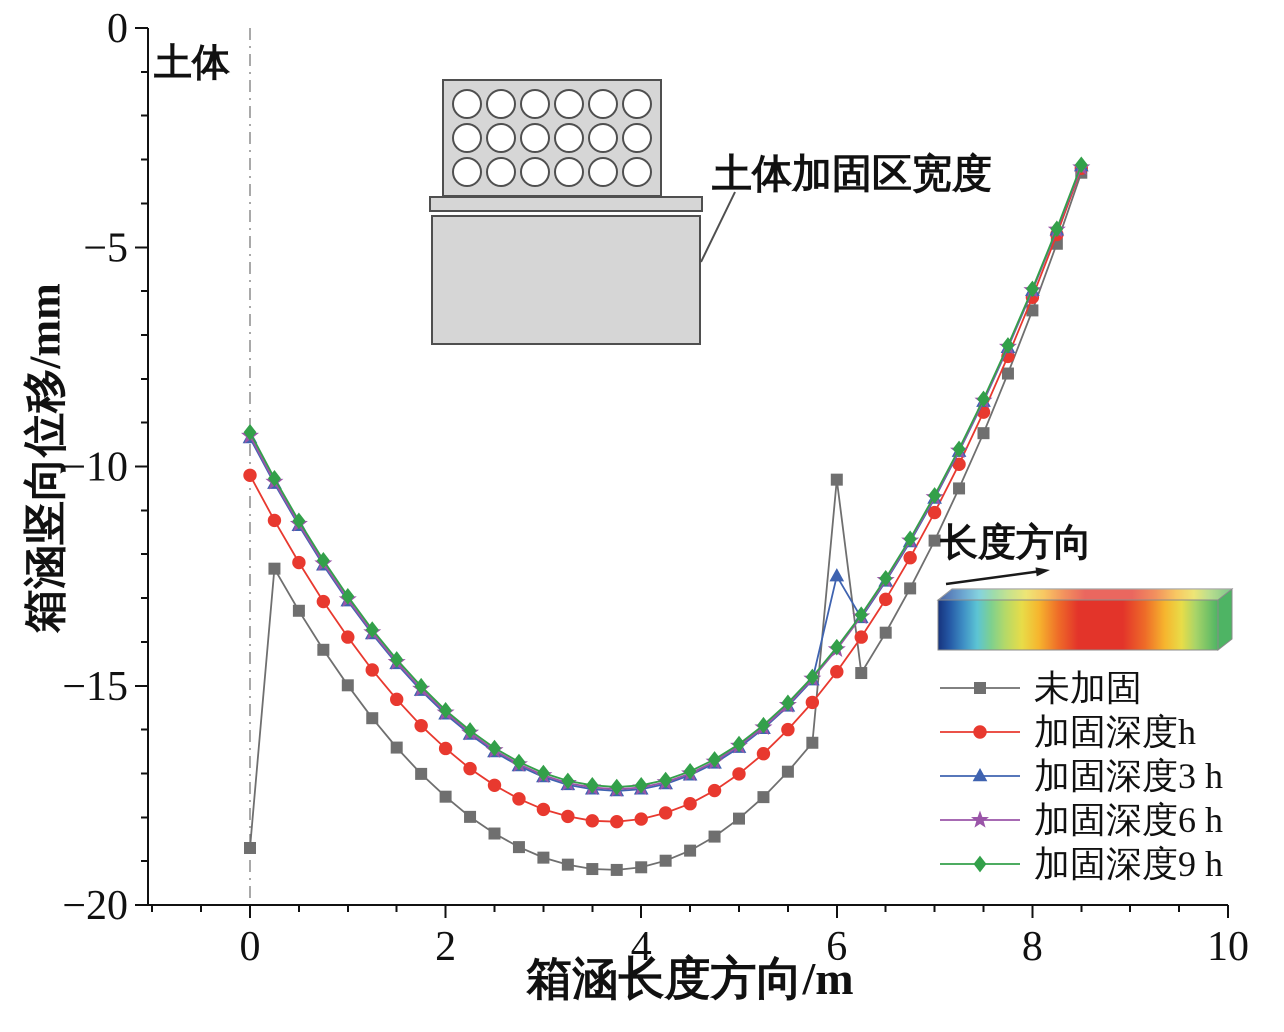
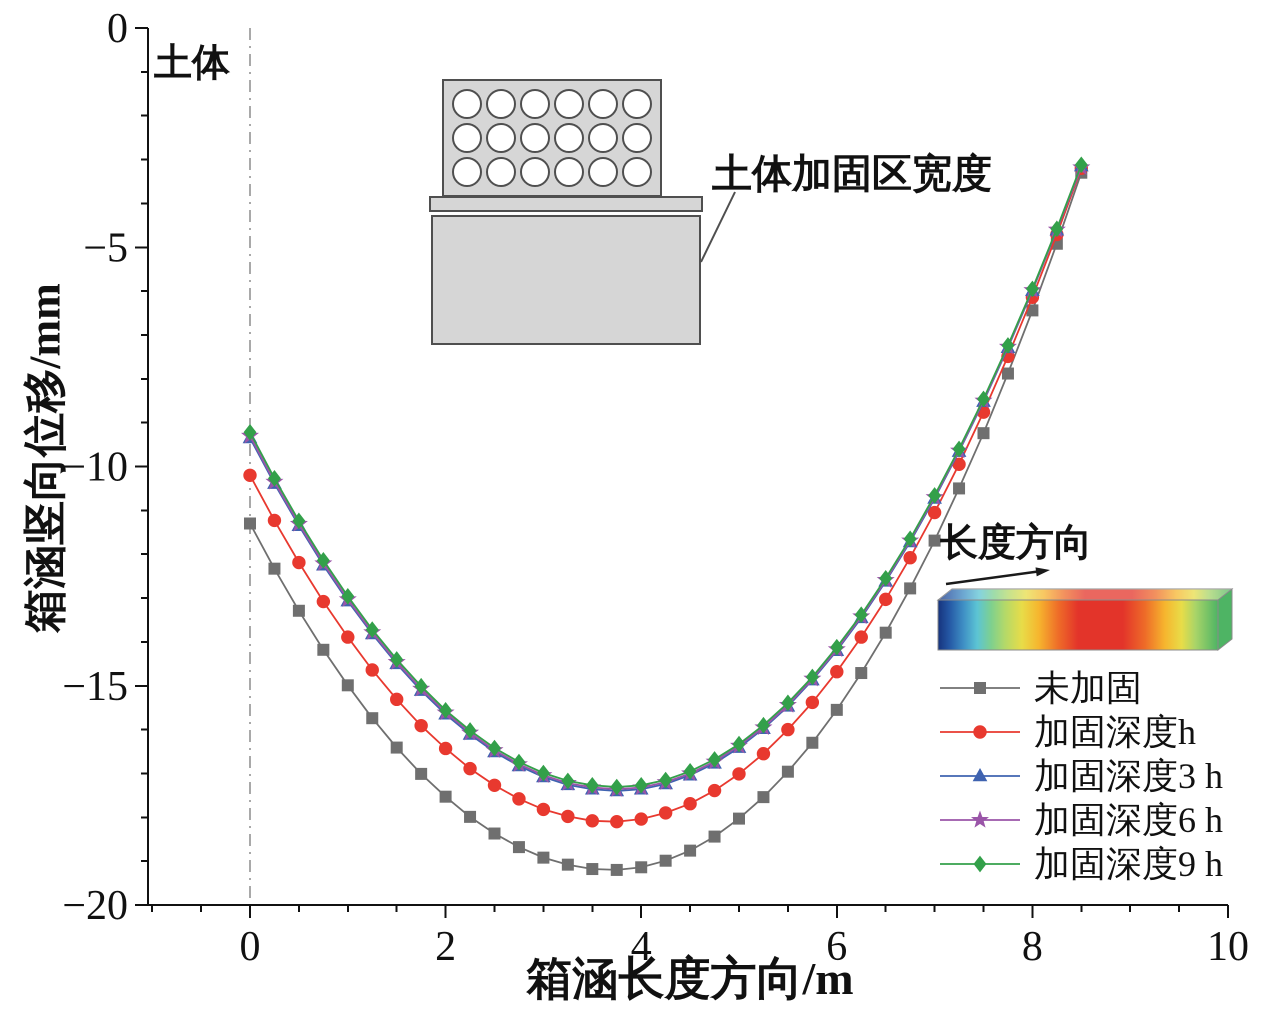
未加固/0: -18.7 -> -11.3
未加固/6: -10.3 -> -15.6
加固深度3 h/6: -12.5 -> -14.2
